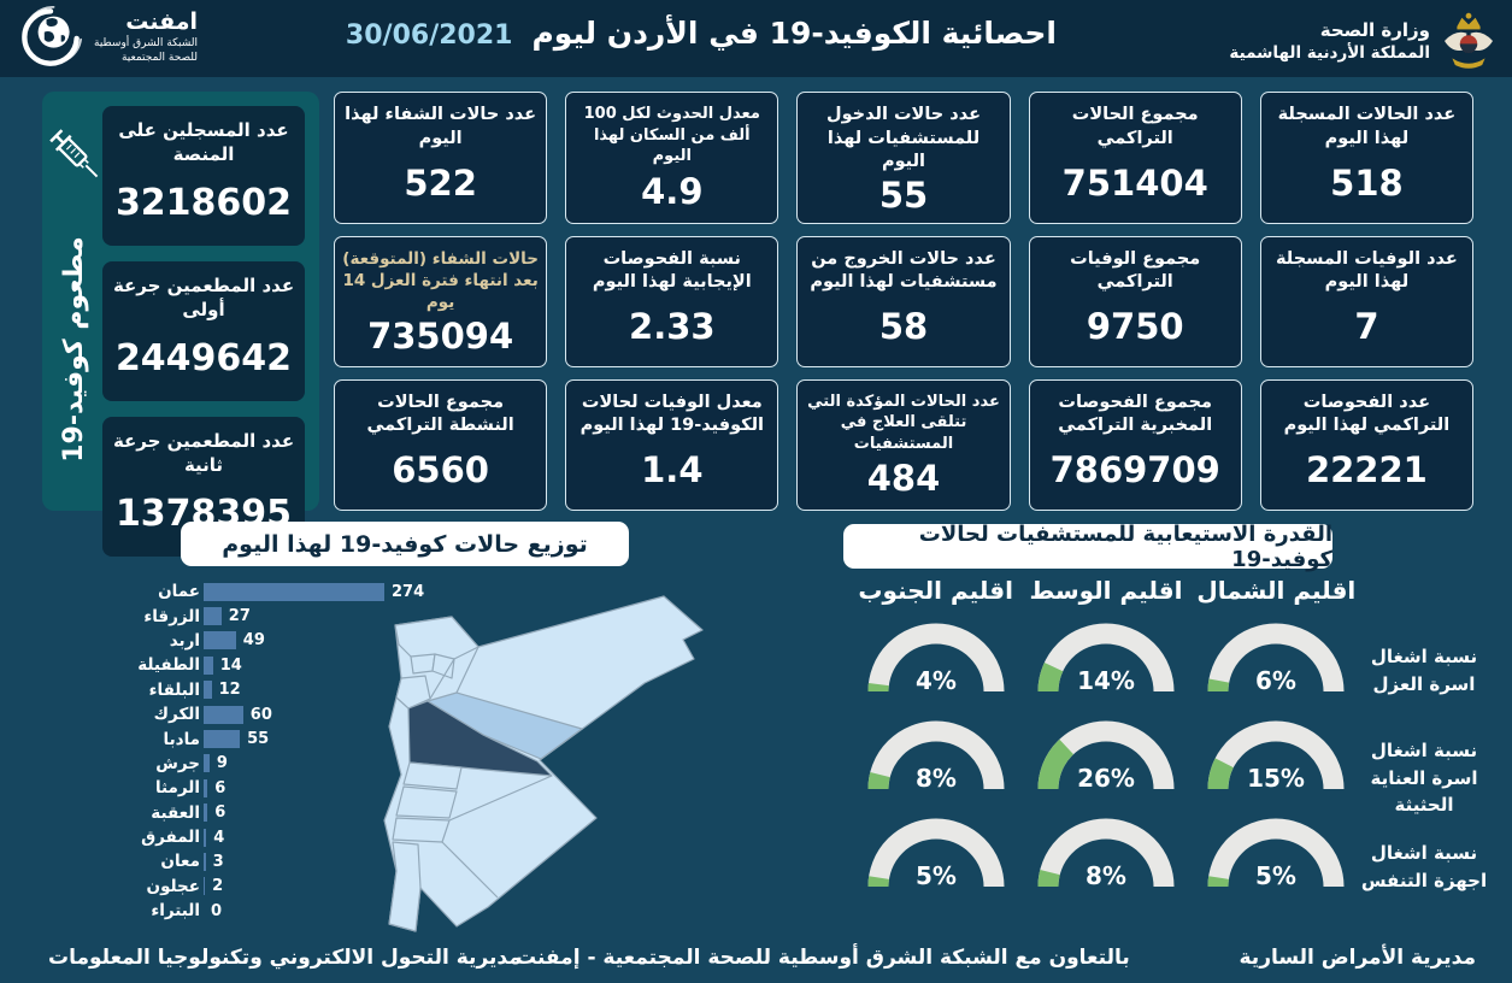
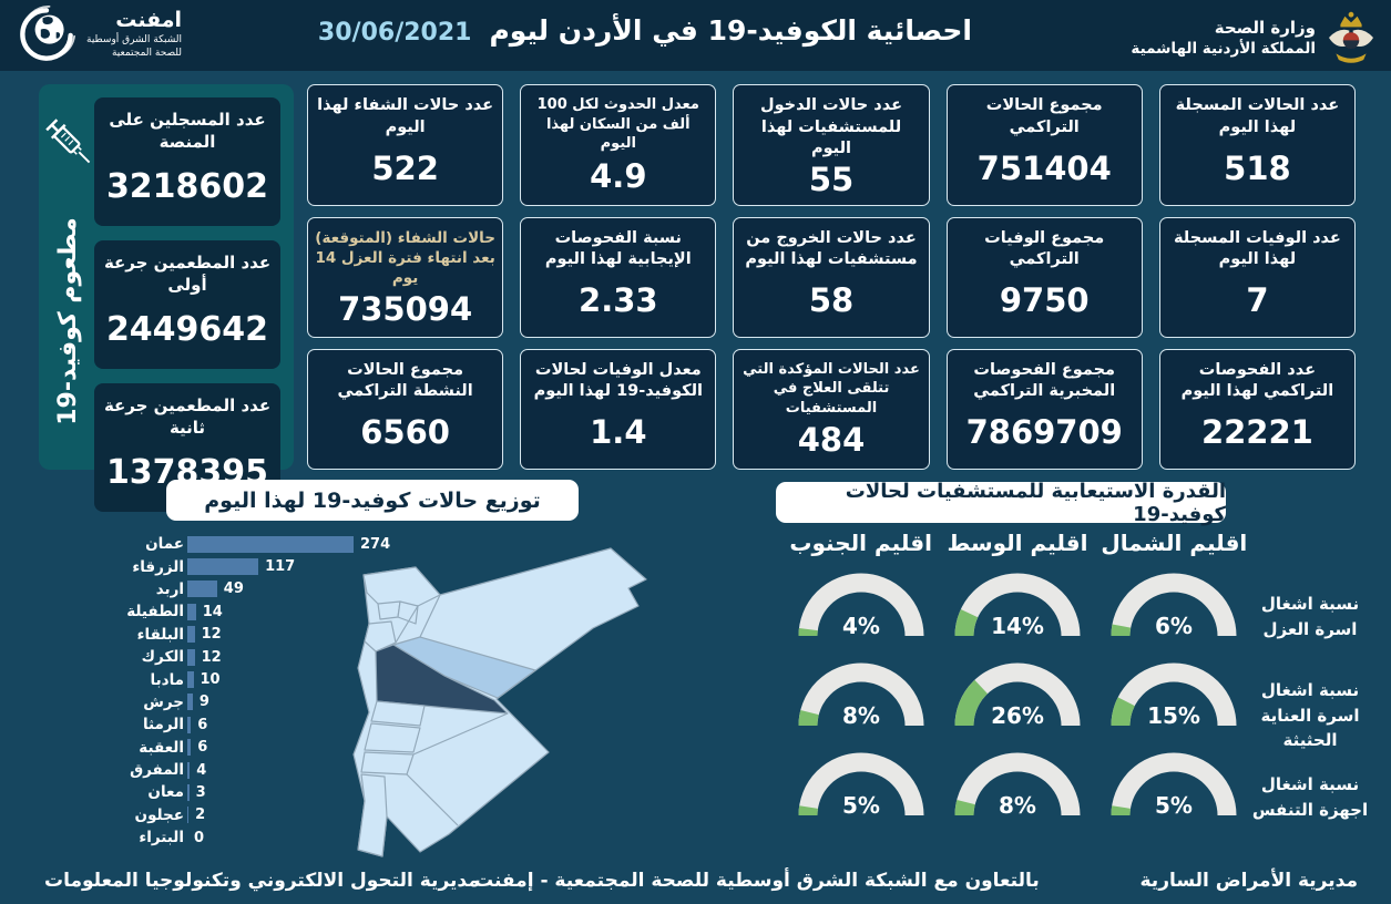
توزيع حالات كوفيد-19 لهذا اليوم/الزرقاء: 27 -> 117
توزيع حالات كوفيد-19 لهذا اليوم/الكرك: 60 -> 12
توزيع حالات كوفيد-19 لهذا اليوم/مادبا: 55 -> 10
